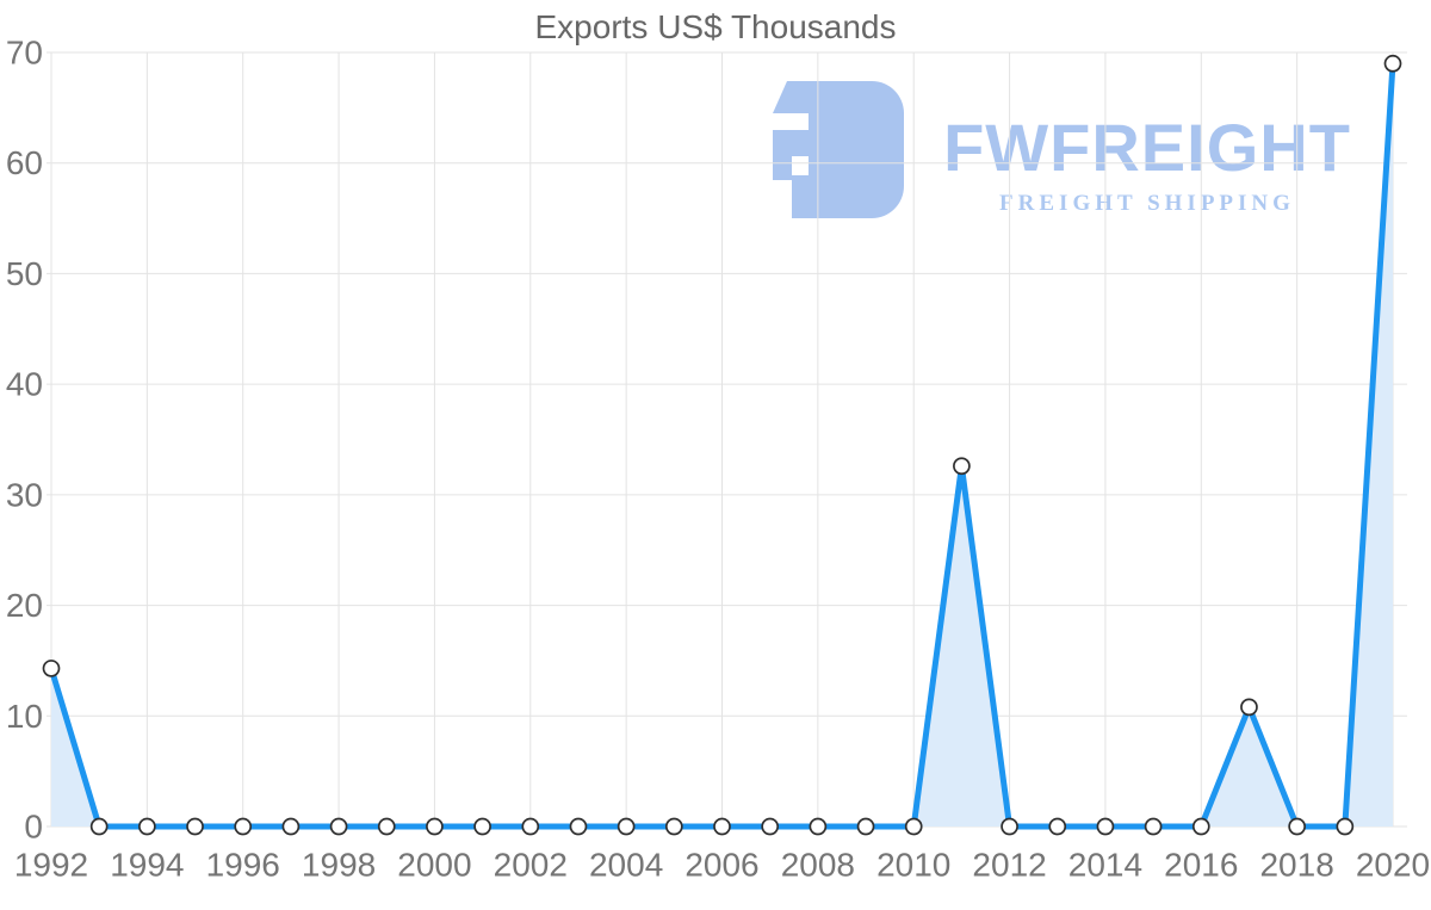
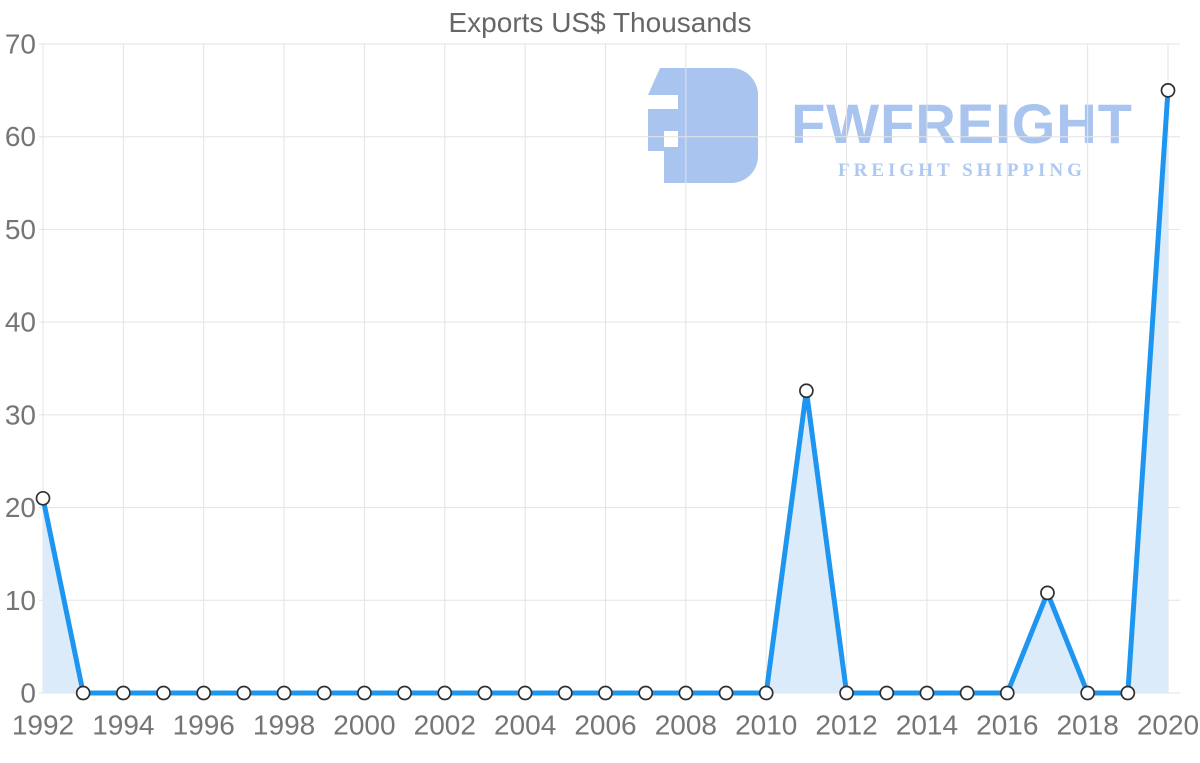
1992: 14 -> 21
2020: 69 -> 65
